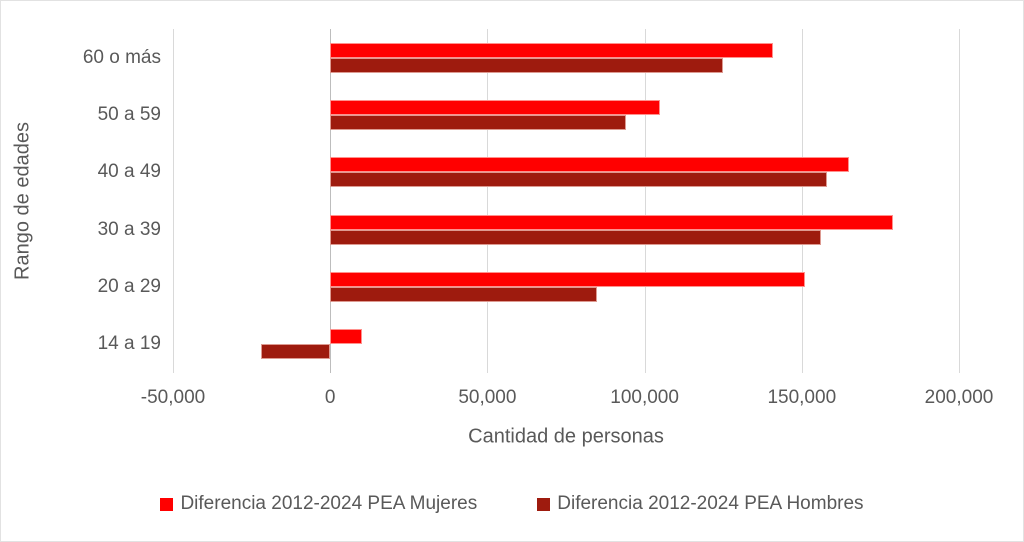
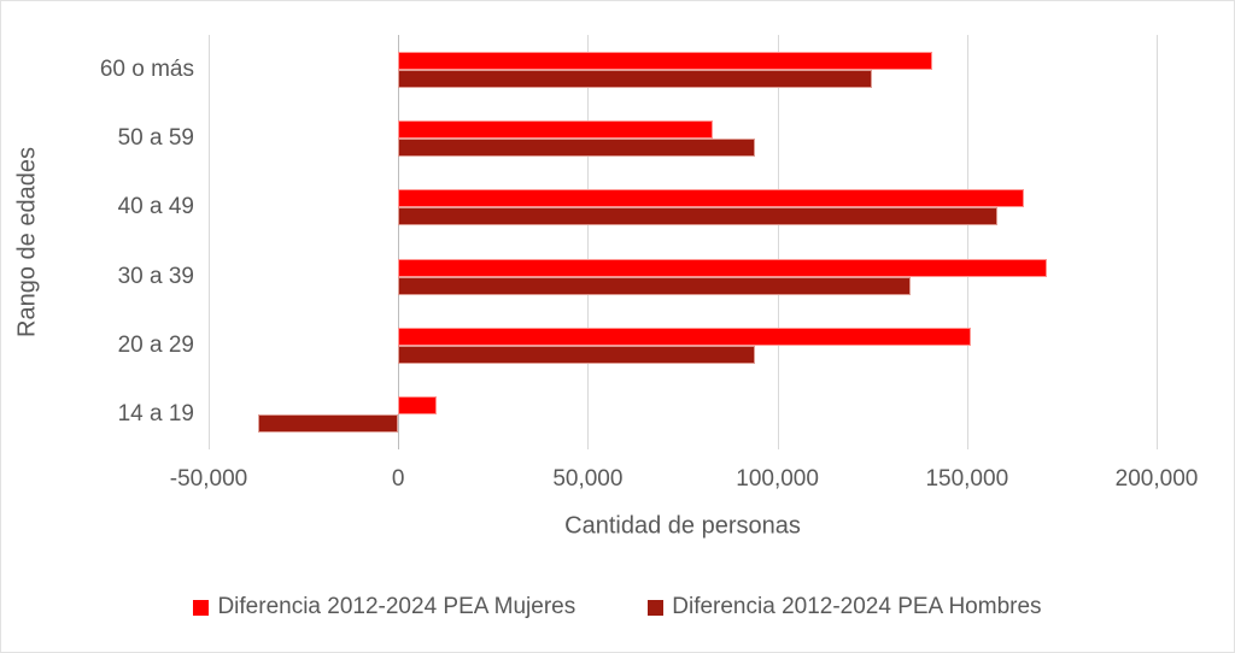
Diferencia 2012-2024 PEA Mujeres/50 a 59: 105000 -> 83000
Diferencia 2012-2024 PEA Mujeres/30 a 39: 179000 -> 171000
Diferencia 2012-2024 PEA Hombres/30 a 39: 156000 -> 135000
Diferencia 2012-2024 PEA Hombres/20 a 29: 85000 -> 94000
Diferencia 2012-2024 PEA Hombres/14 a 19: -22000 -> -37000
